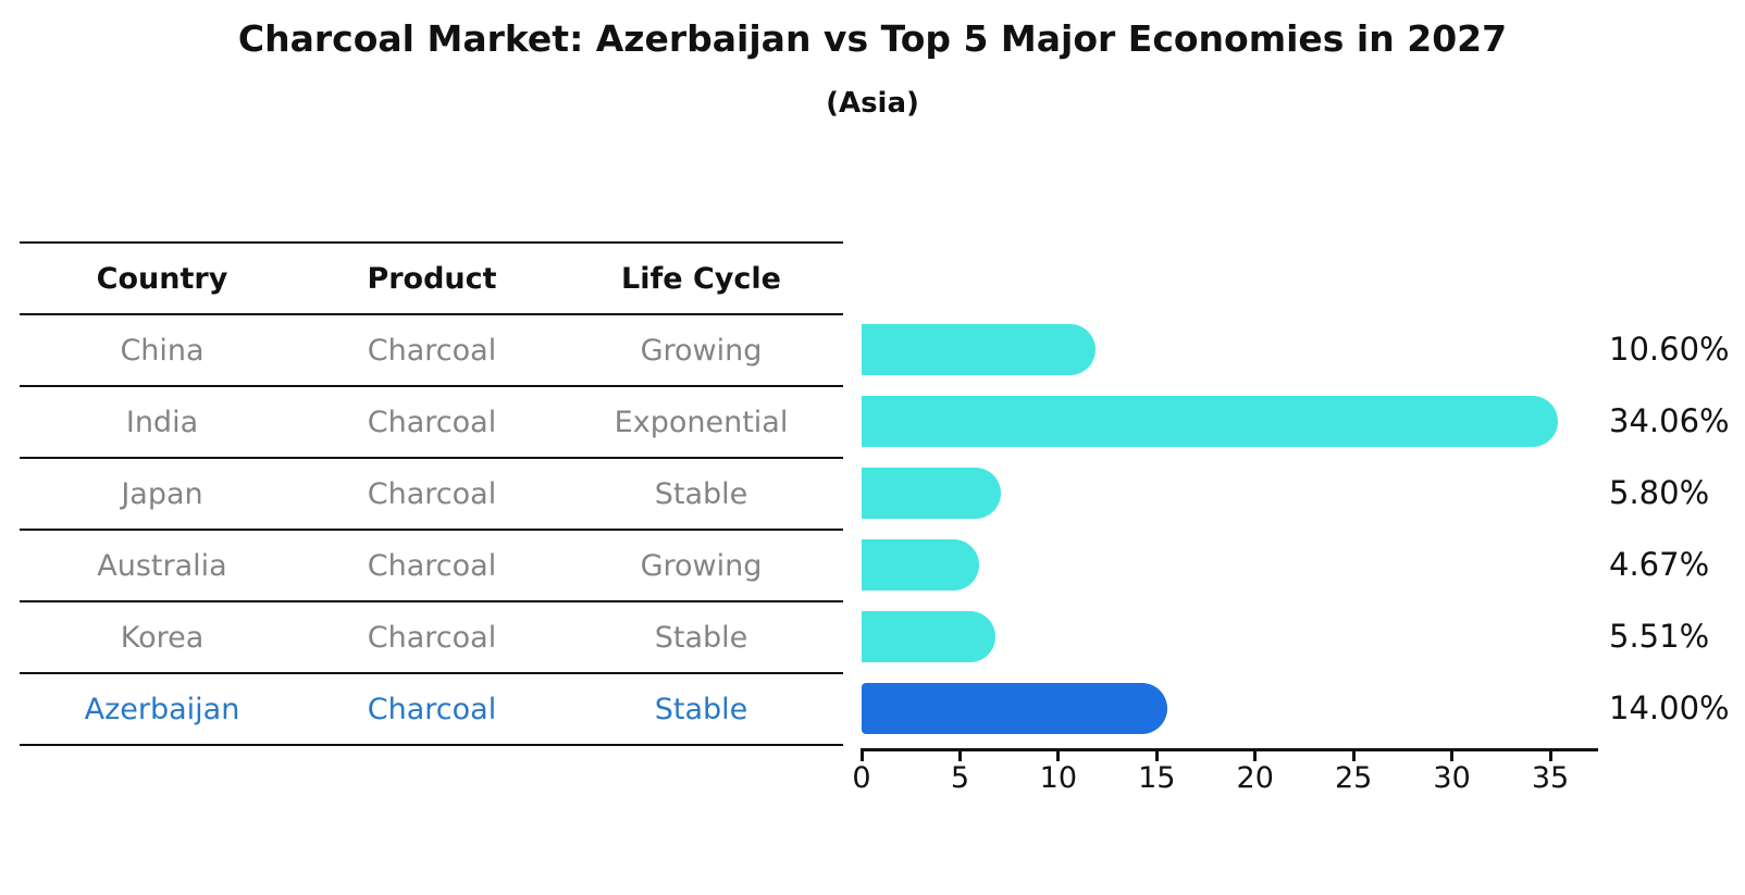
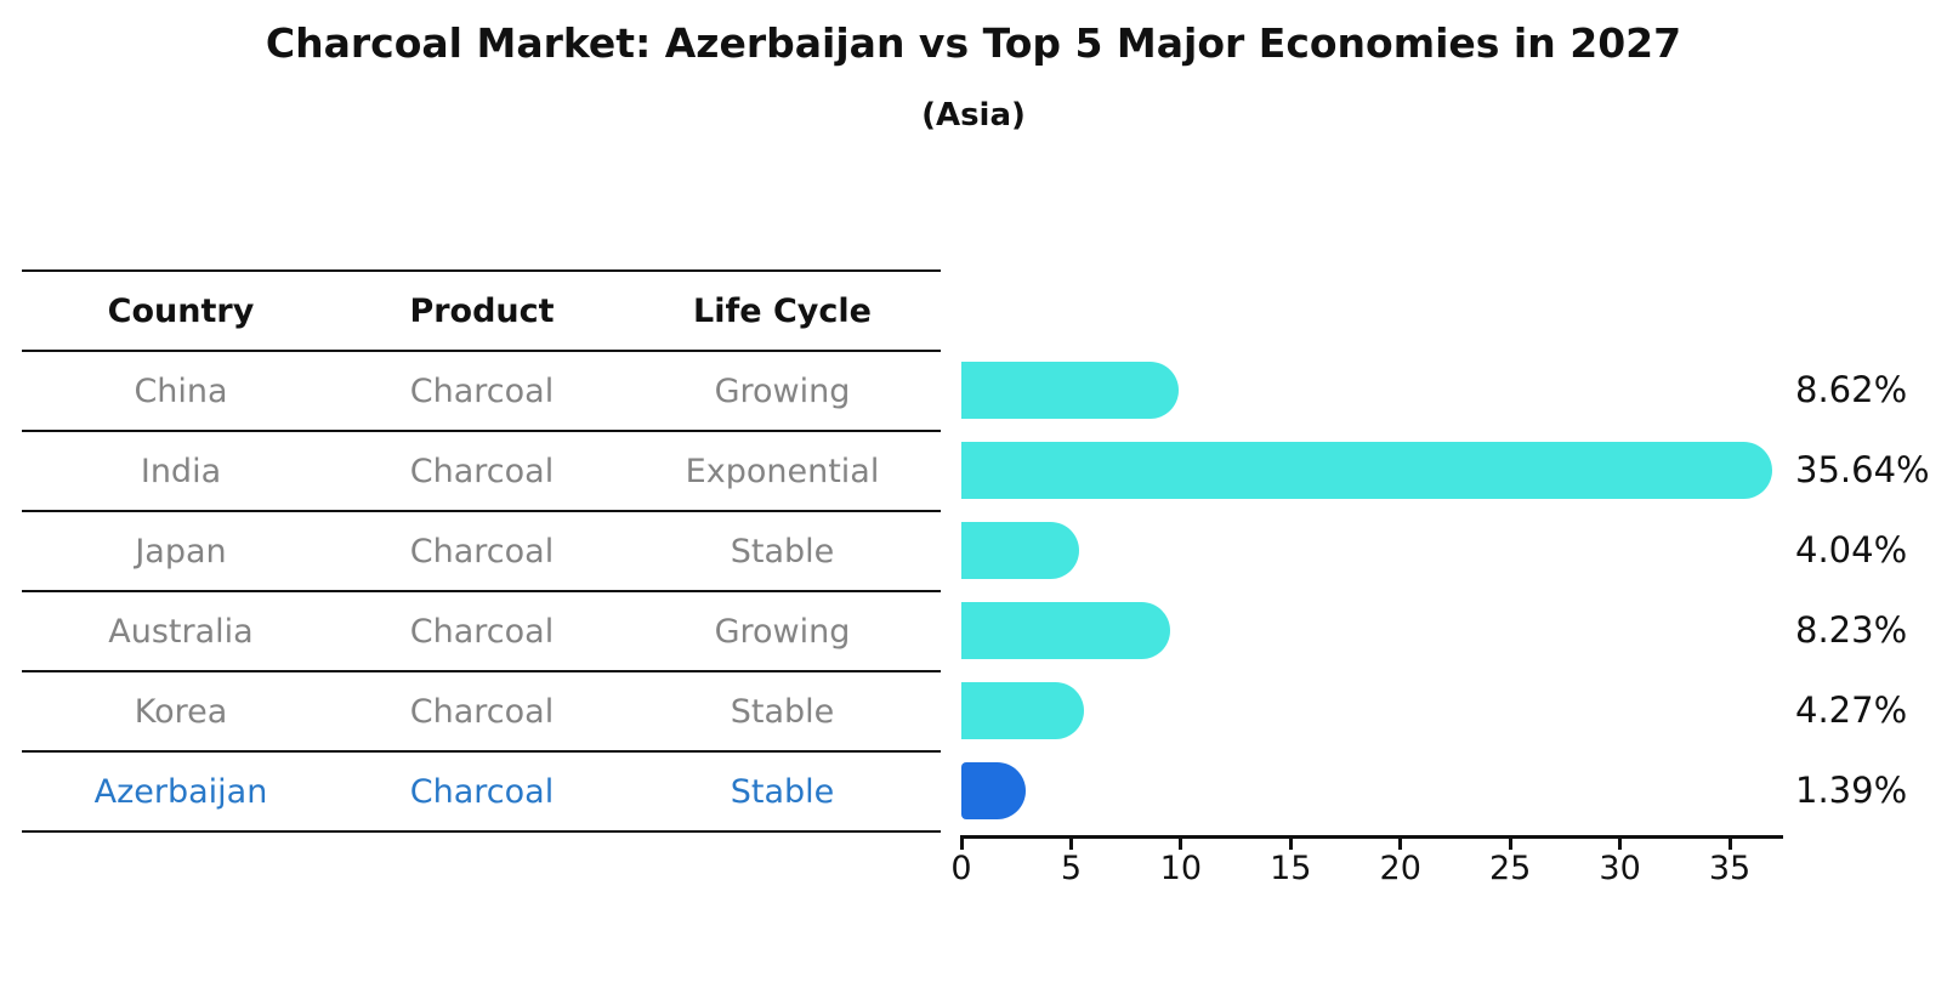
China: 10.60% -> 8.62%
India: 34.06% -> 35.64%
Japan: 5.80% -> 4.04%
Australia: 4.67% -> 8.23%
Korea: 5.51% -> 4.27%
Azerbaijan: 14.00% -> 1.39%
